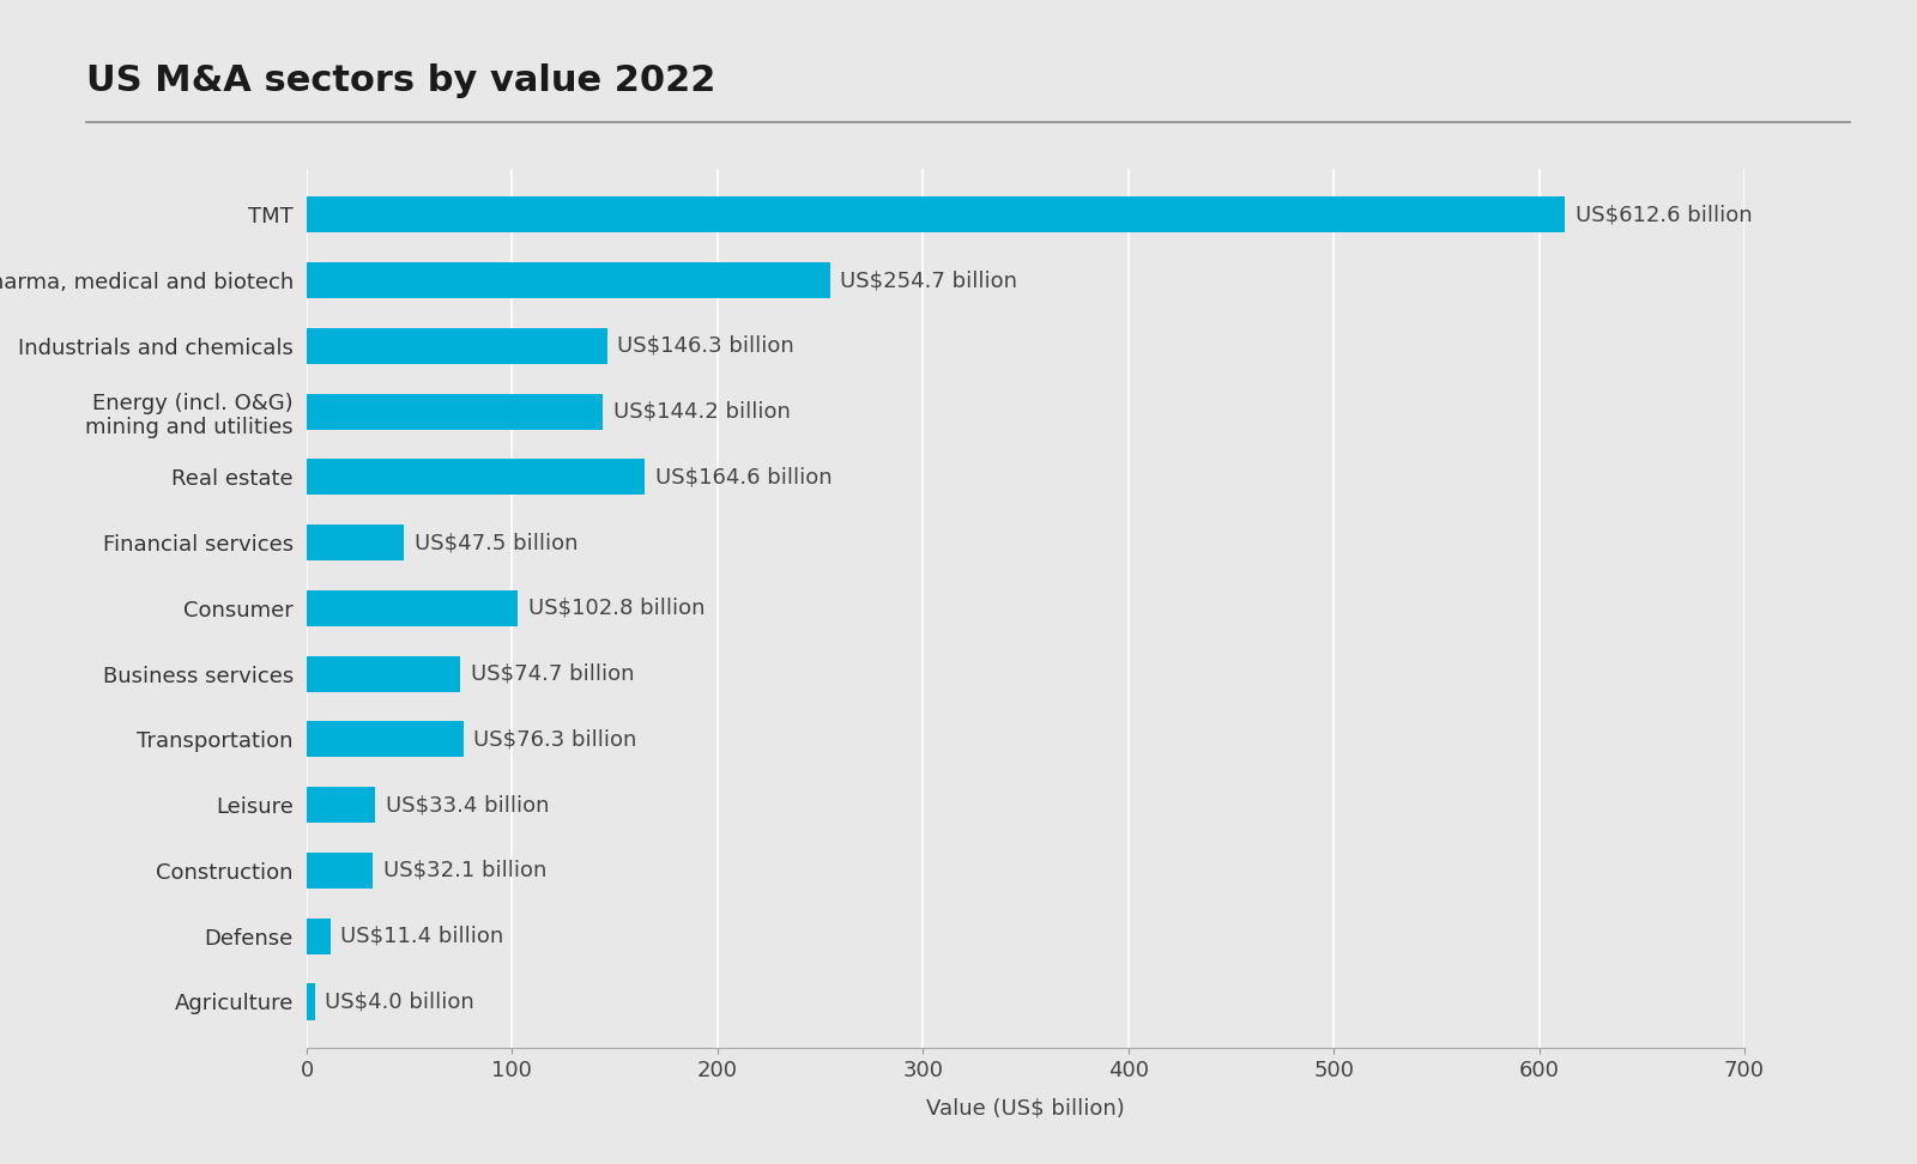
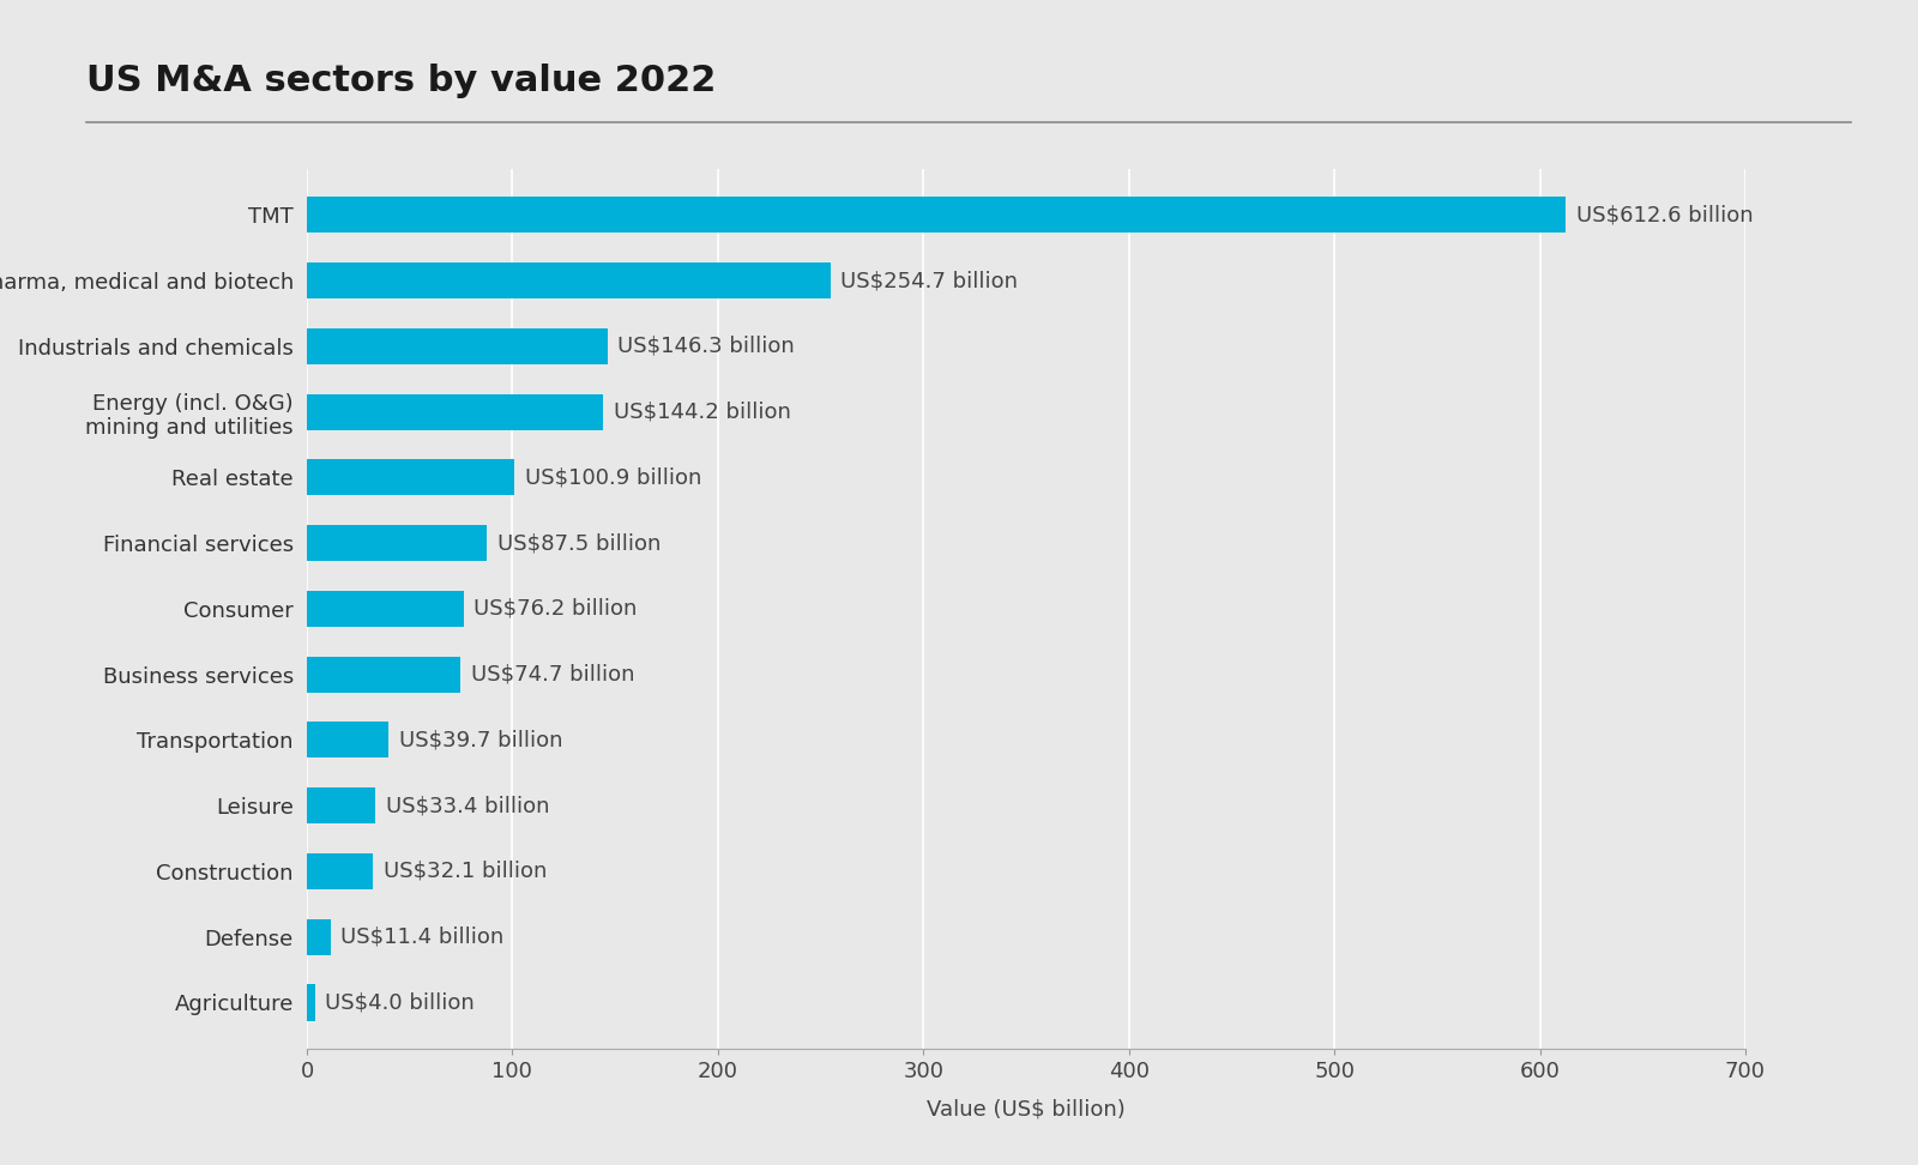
Real estate: US$164.6 -> US$100.9
Financial services: US$47.5 -> US$87.5
Consumer: US$102.8 -> US$76.2
Transportation: US$76.3 -> US$39.7
